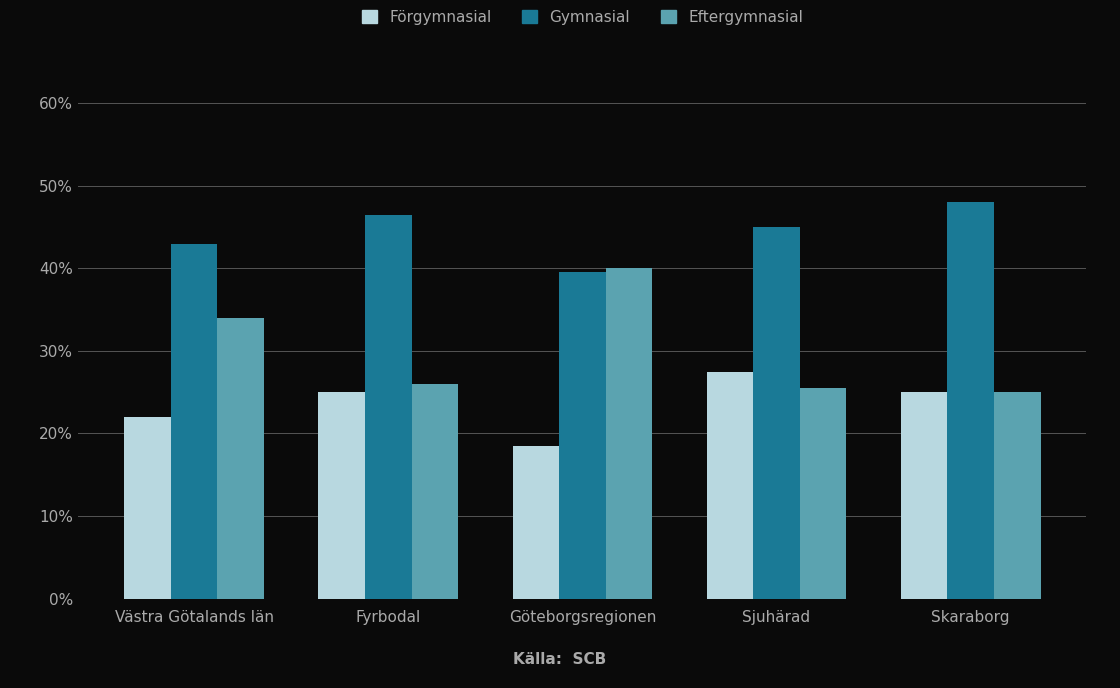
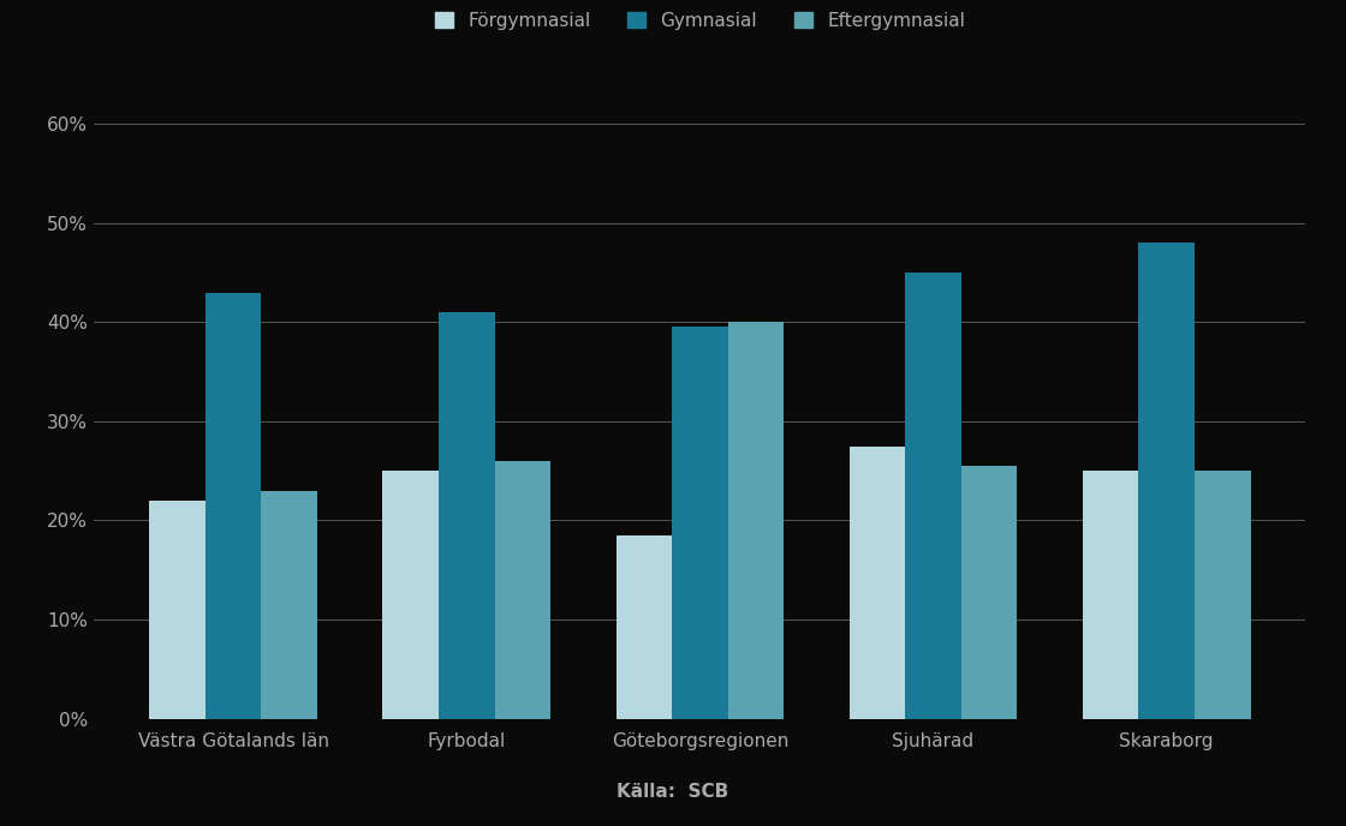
Eftergymnasial/Västra Götalands län: 34.0% -> 23.0%
Gymnasial/Fyrbodal: 46.5% -> 41.0%
